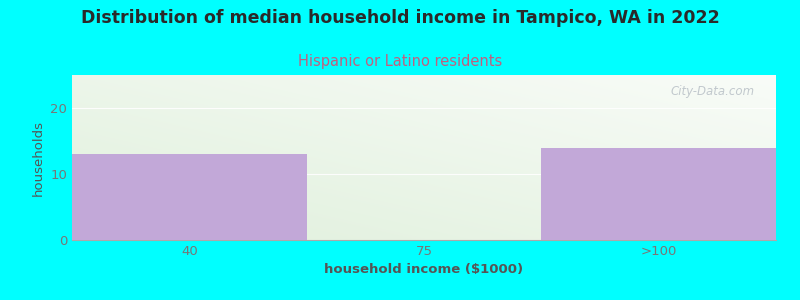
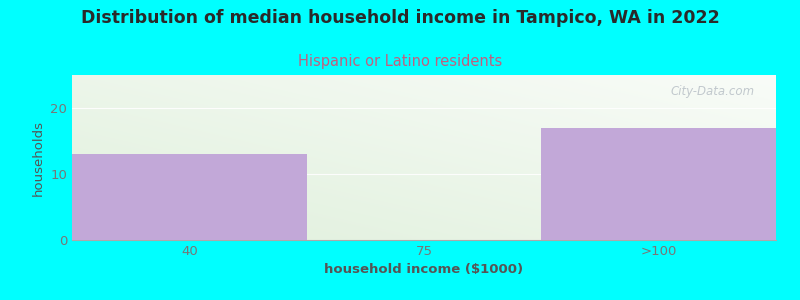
>100: 14 -> 17
